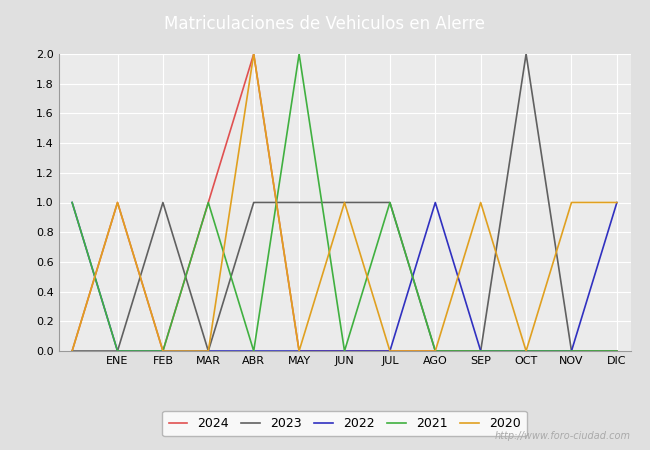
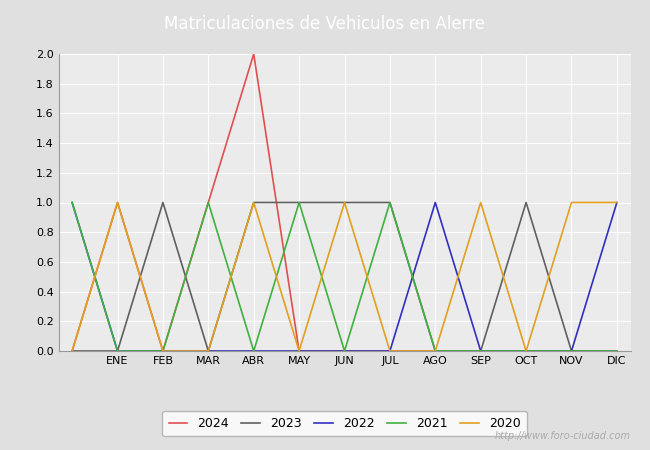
2020/ABR: 2 -> 1
2021/MAY: 2 -> 1
2023/OCT: 2 -> 1
